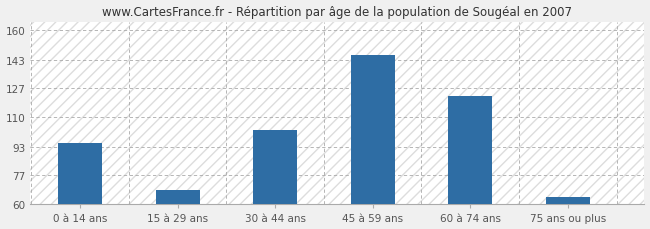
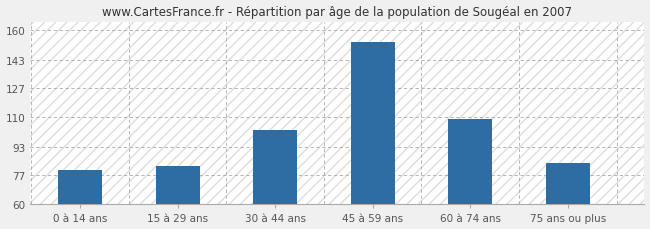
0 à 14 ans: 95 -> 80
15 à 29 ans: 68 -> 82
45 à 59 ans: 146 -> 153
60 à 74 ans: 122 -> 109
75 ans ou plus: 64 -> 84
